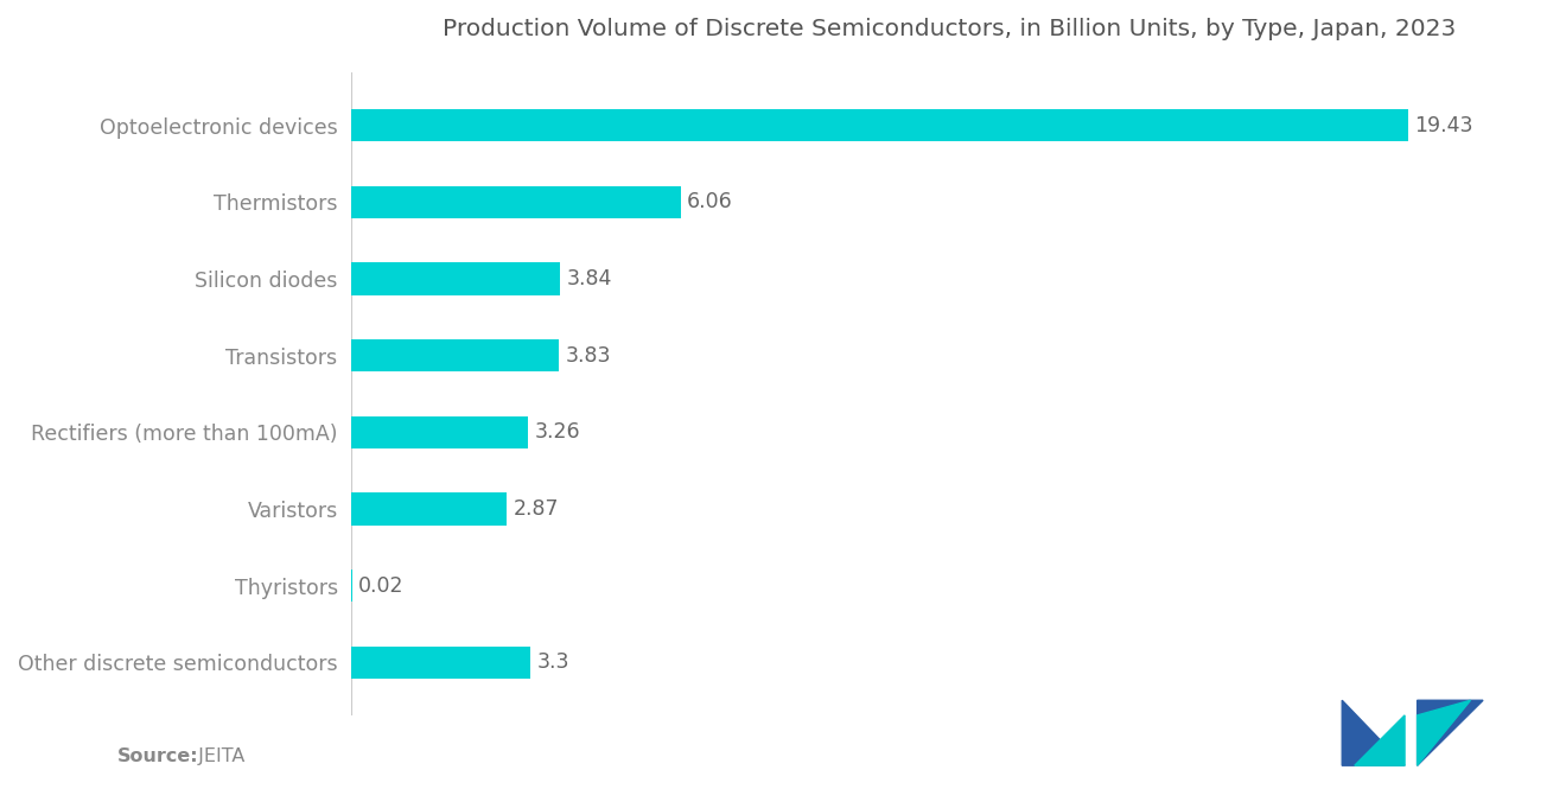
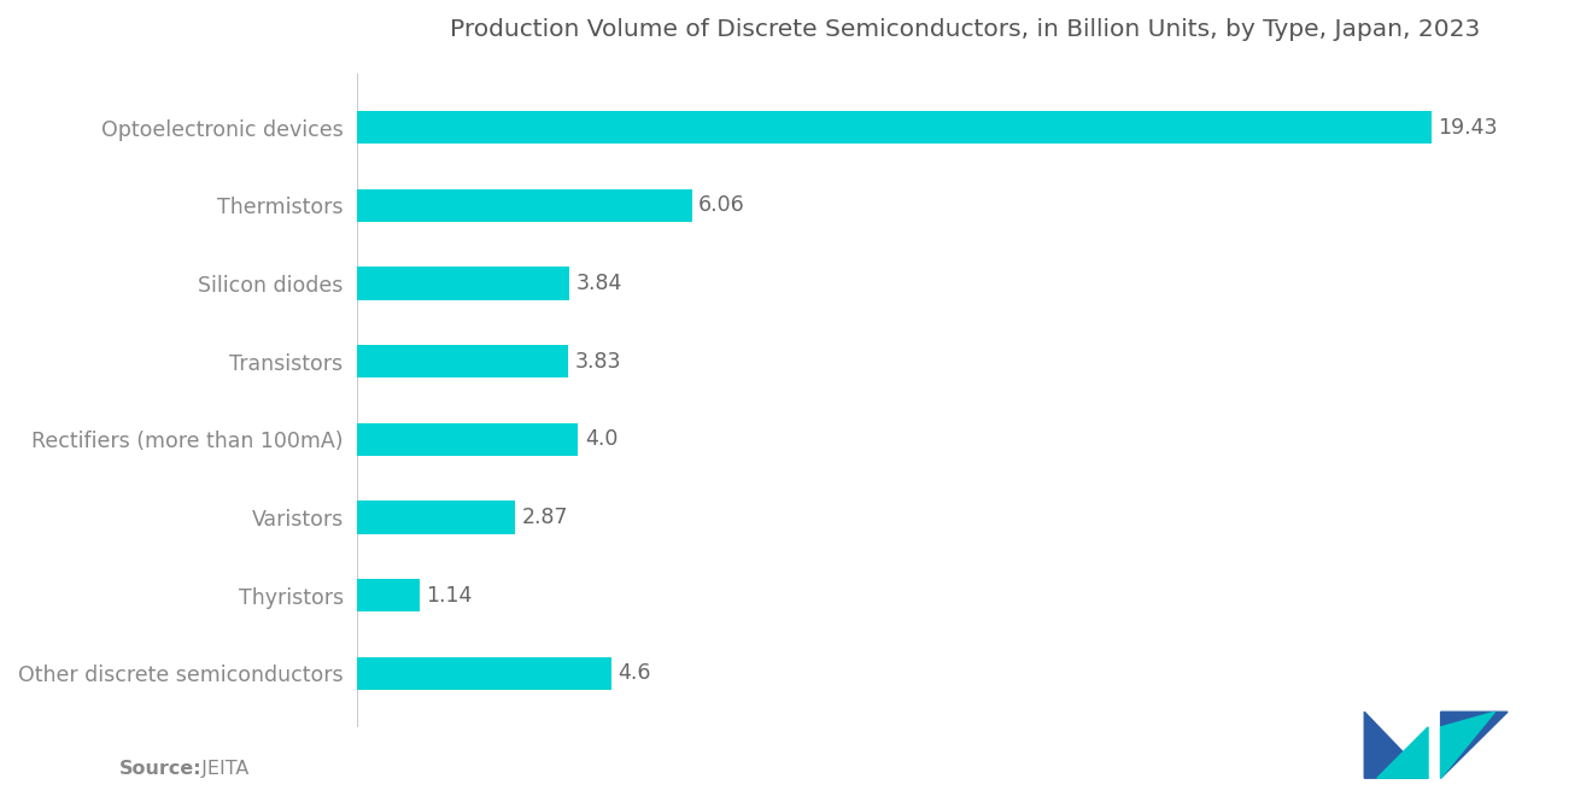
Rectifiers (more than 100mA): 3.26 -> 4.0
Thyristors: 0.02 -> 1.14
Other discrete semiconductors: 3.3 -> 4.6
